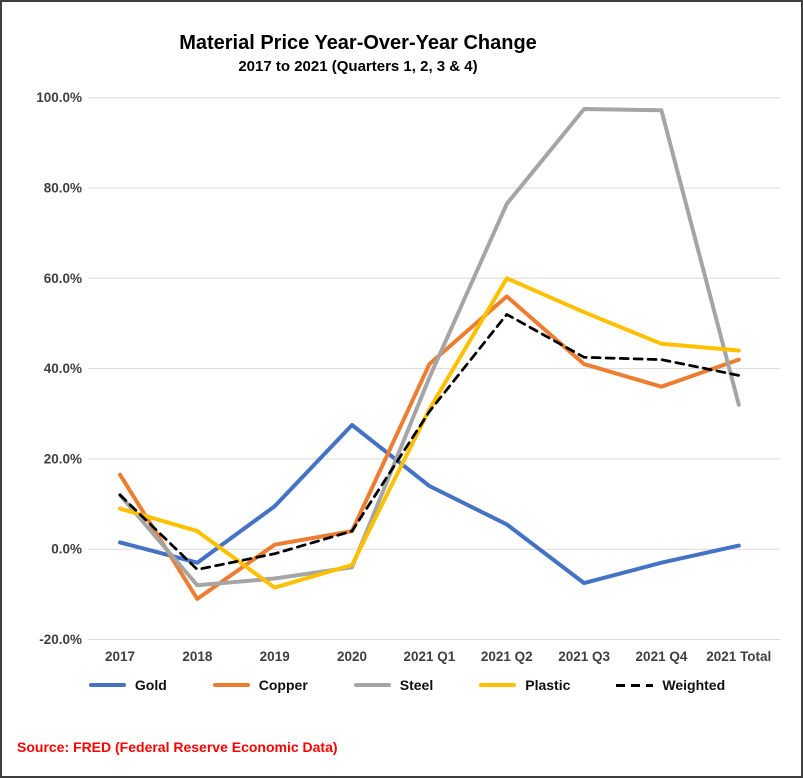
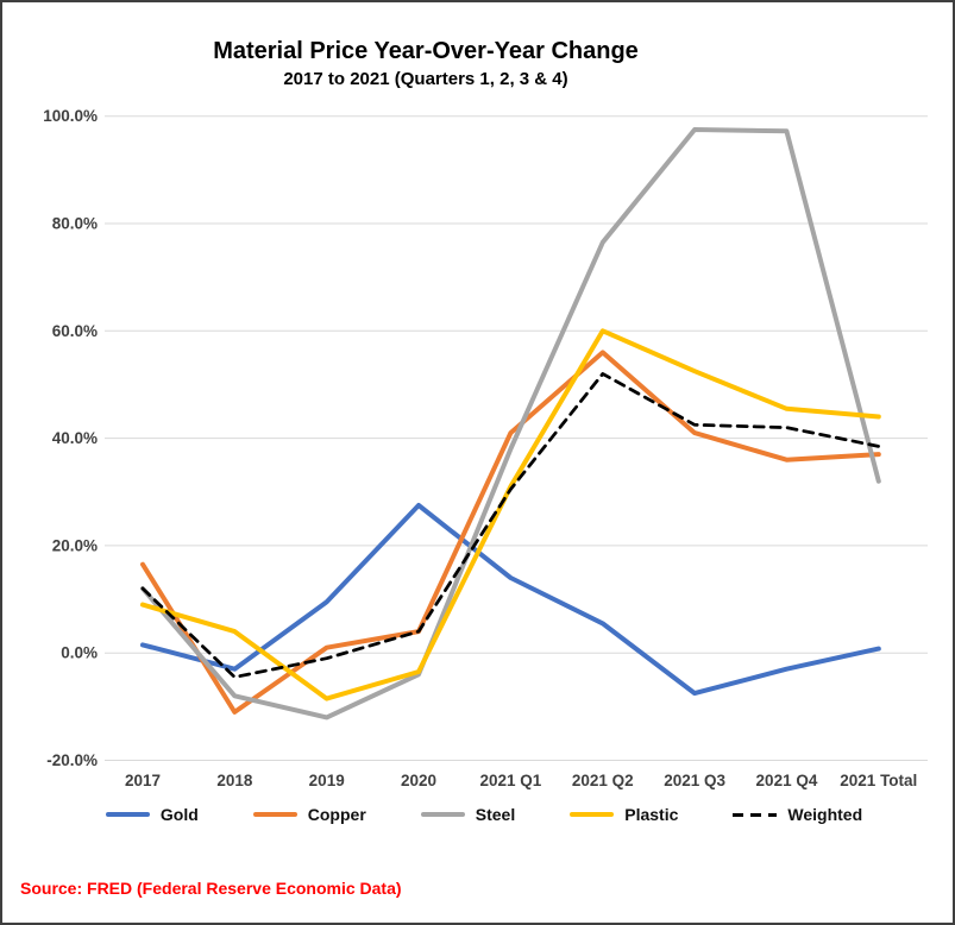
Steel/2019: -6% -> -12%
Copper/2021 Total: 42% -> 37%
